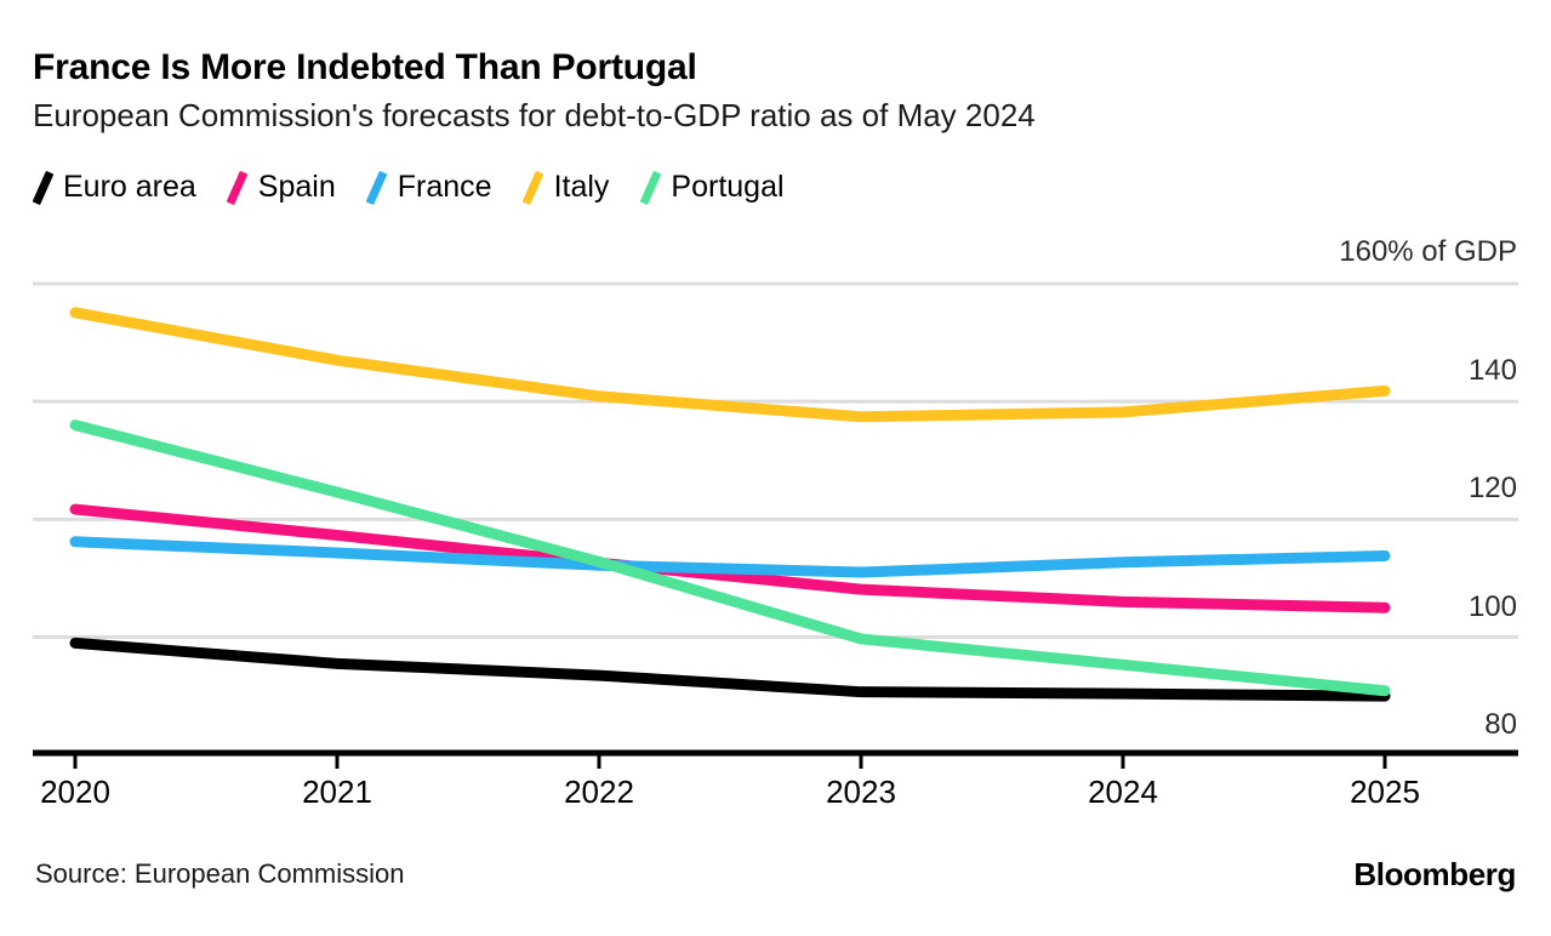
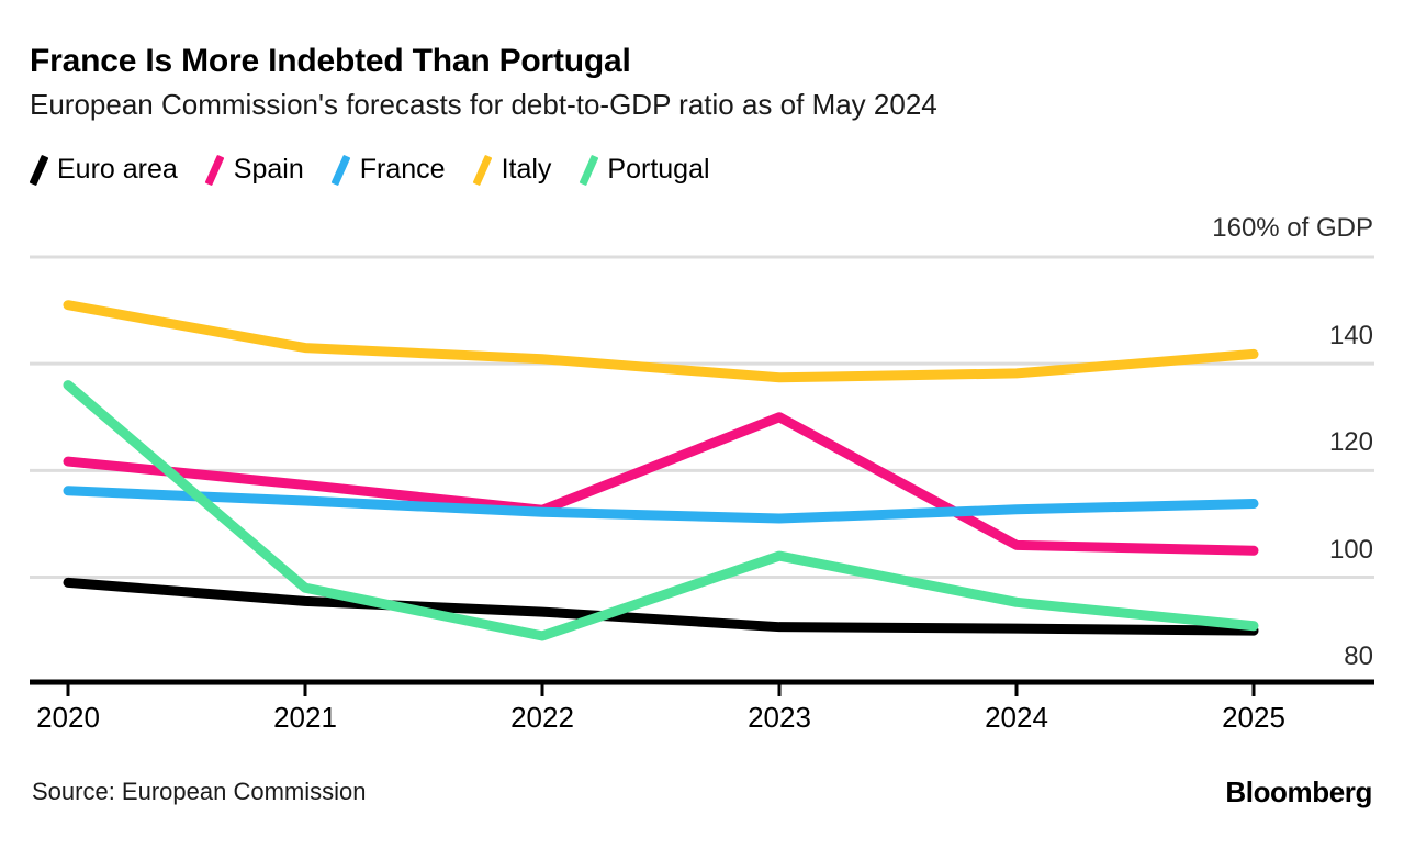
Italy/2020: 155 -> 151
Italy/2021: 147 -> 143
Portugal/2021: 125 -> 98
Portugal/2022: 113 -> 89
Spain/2023: 108 -> 130
Portugal/2023: 100 -> 104
